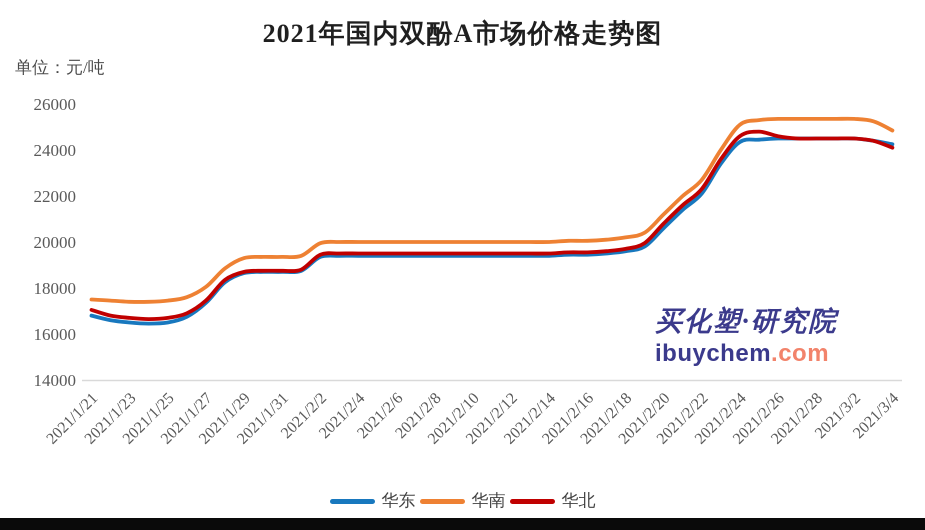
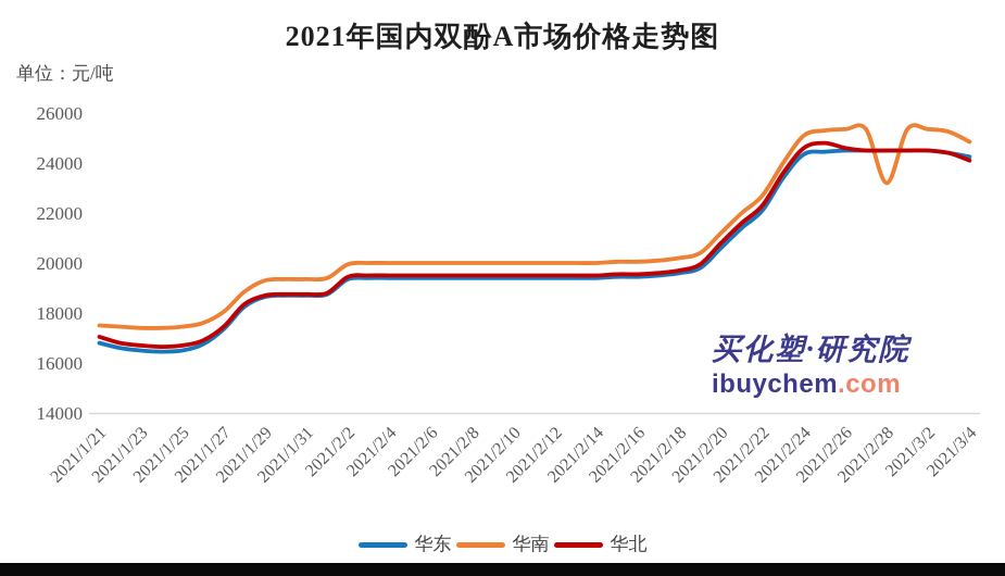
华南/2021/2/28: 25400 -> 23200
